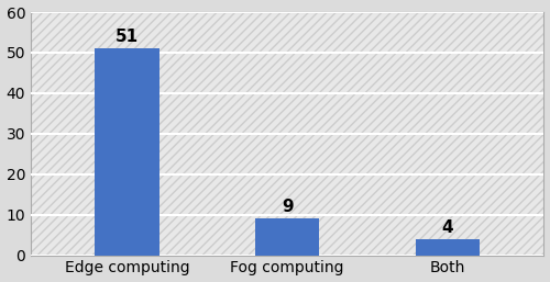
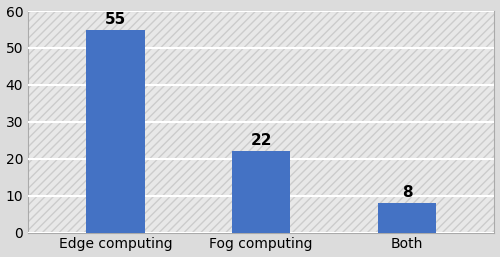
Edge computing: 51 -> 55
Fog computing: 9 -> 22
Both: 4 -> 8
